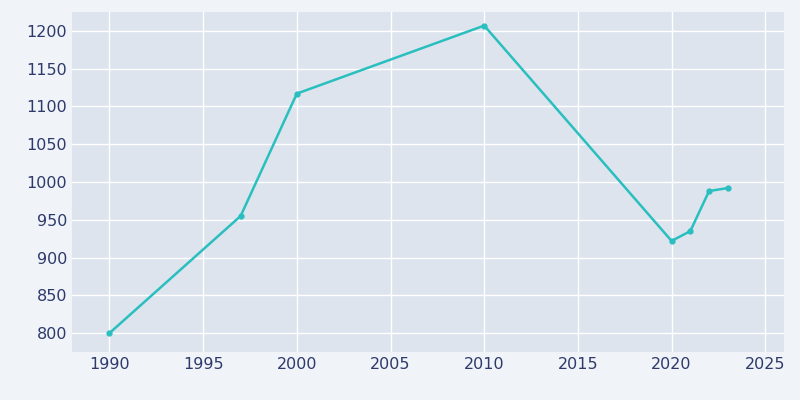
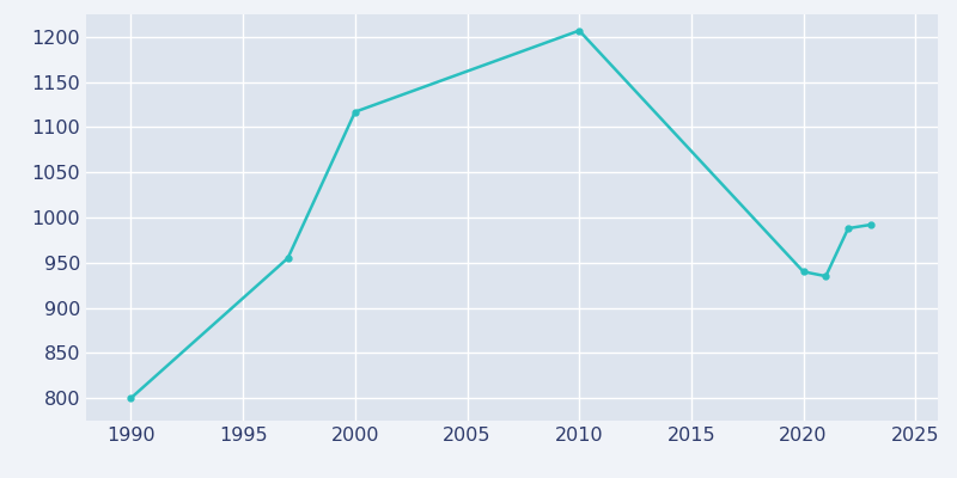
2020: 922 -> 940
